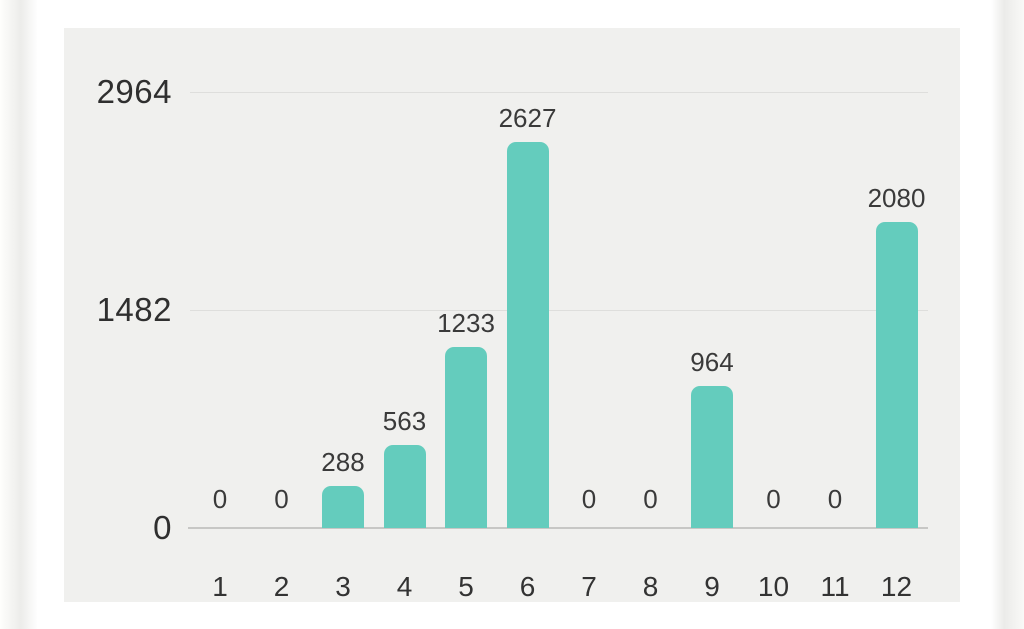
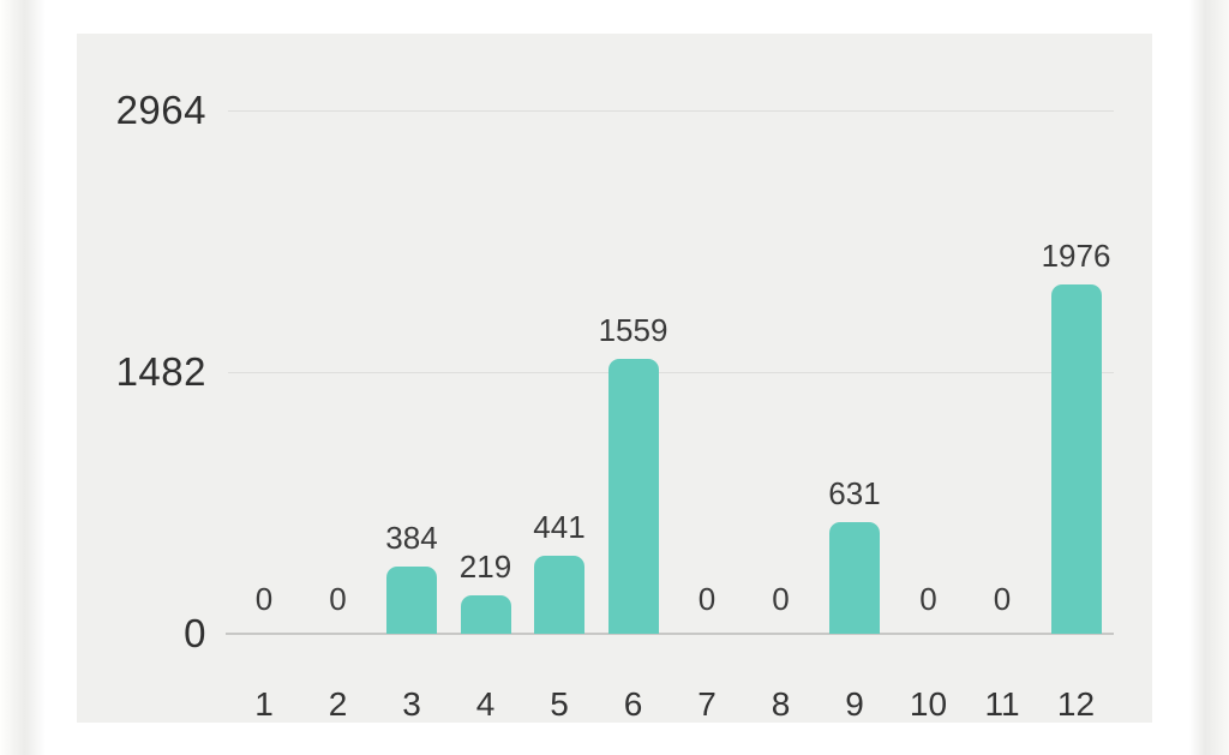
3: 288 -> 384
4: 563 -> 219
5: 1233 -> 441
6: 2627 -> 1559
9: 964 -> 631
12: 2080 -> 1976
